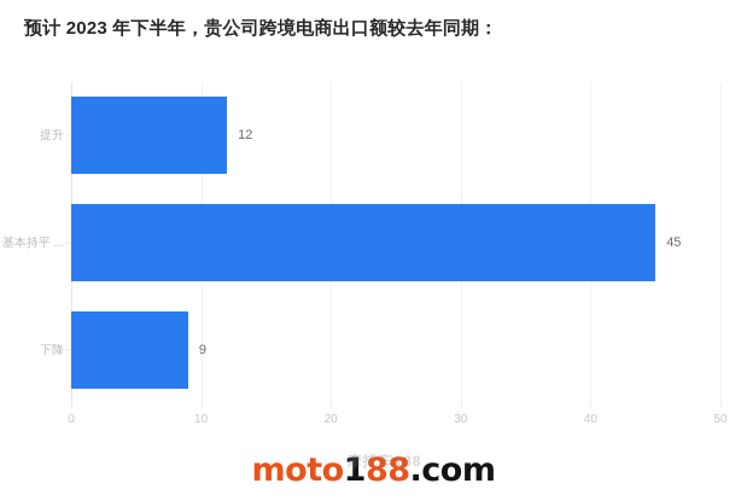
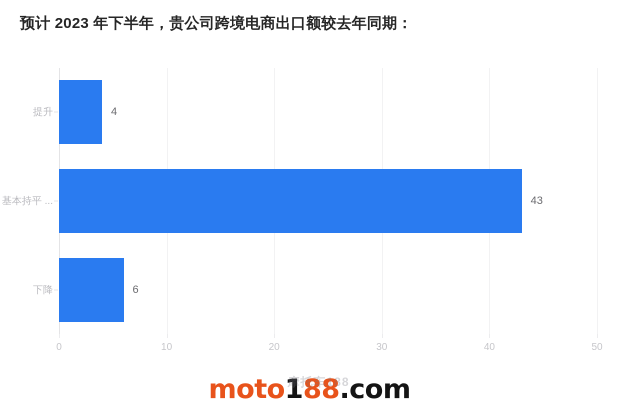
提升: 12 -> 4
基本持平 ...: 45 -> 43
下降: 9 -> 6
